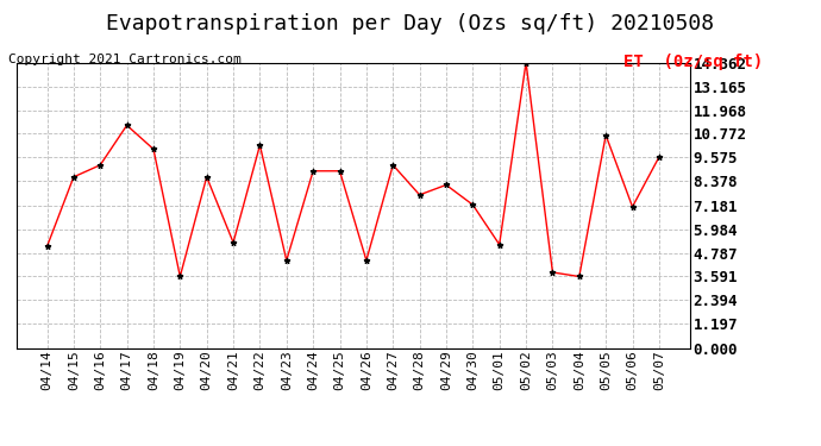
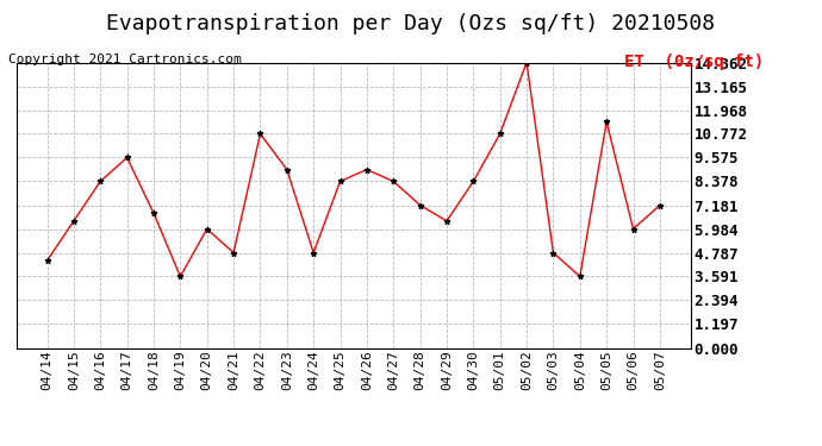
04/14: 5.1 -> 4.4
04/15: 8.6 -> 6.4
04/16: 9.2 -> 8.4
04/17: 11.2 -> 9.6
04/18: 10.0 -> 6.8
04/20: 8.6 -> 6.0
04/21: 5.3 -> 4.8
04/22: 10.2 -> 10.8
04/23: 4.4 -> 9.0
04/24: 8.9 -> 4.8
04/25: 8.9 -> 8.4
04/26: 4.4 -> 9.0
04/27: 9.2 -> 8.4
04/28: 7.7 -> 7.2
04/29: 8.2 -> 6.4
04/30: 7.2 -> 8.4
05/01: 5.2 -> 10.8
05/03: 3.8 -> 4.8
05/05: 10.7 -> 11.4
05/06: 7.1 -> 6.0
05/07: 9.6 -> 7.2
